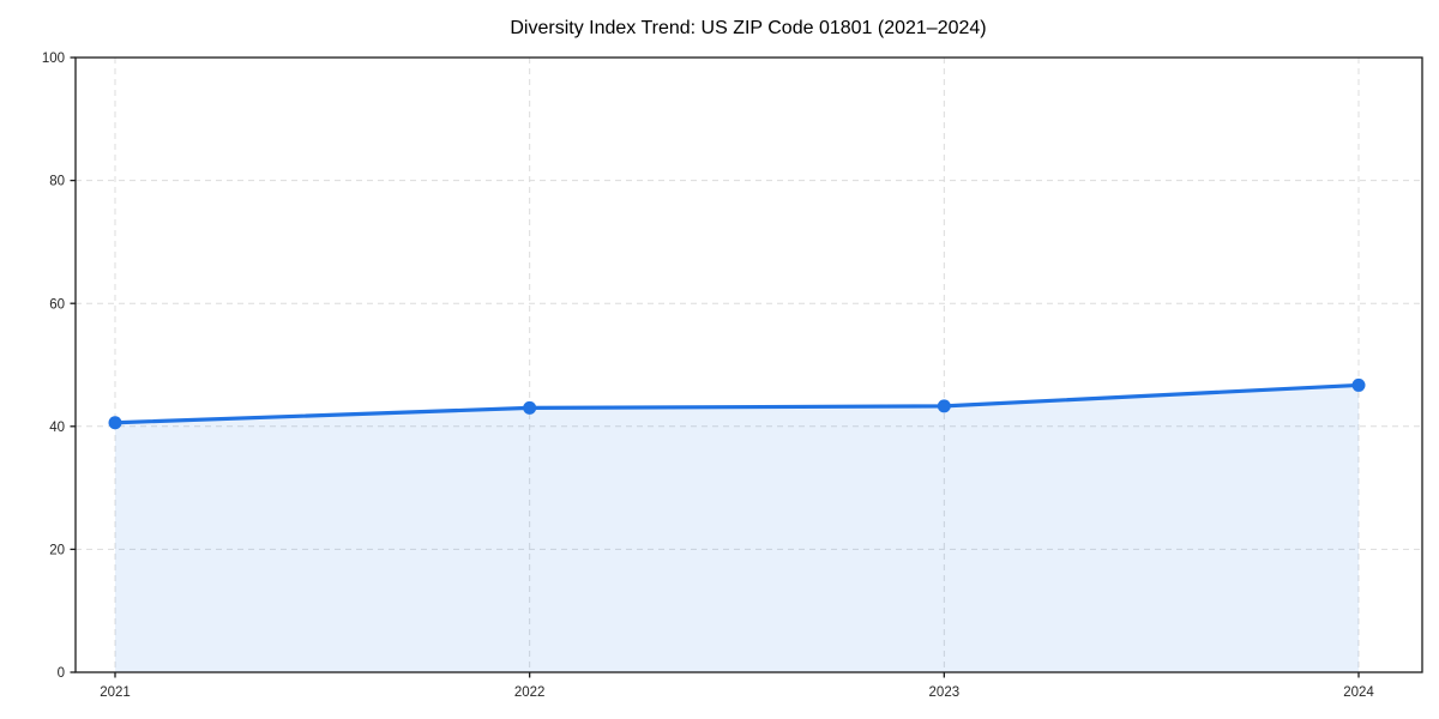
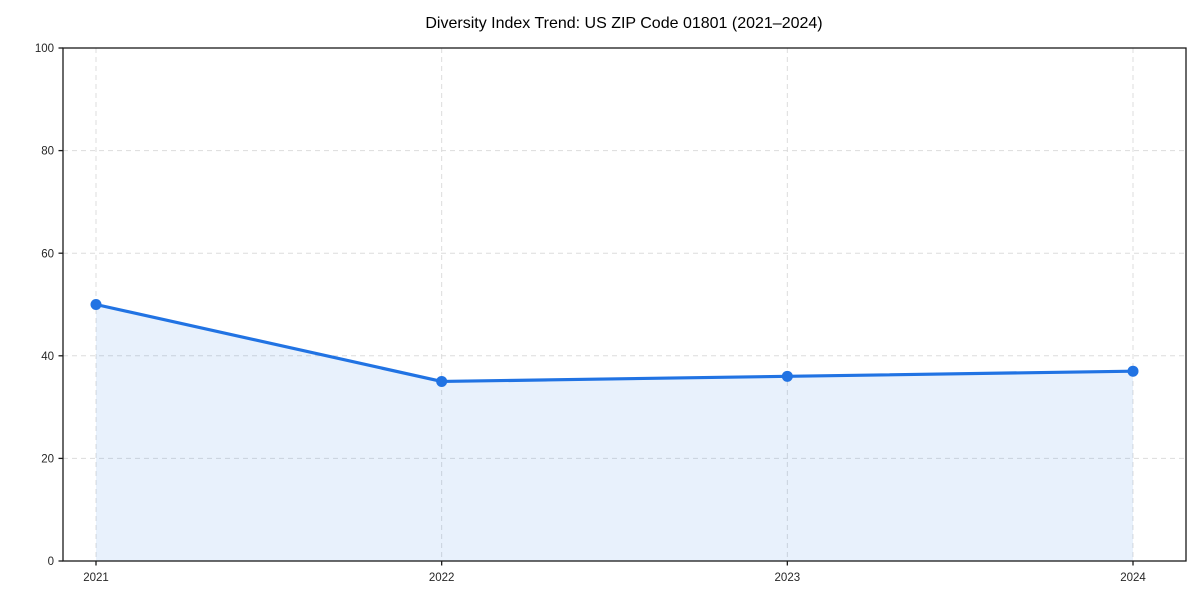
2021: 41 -> 50
2022: 43 -> 35
2023: 43 -> 36
2024: 47 -> 37
